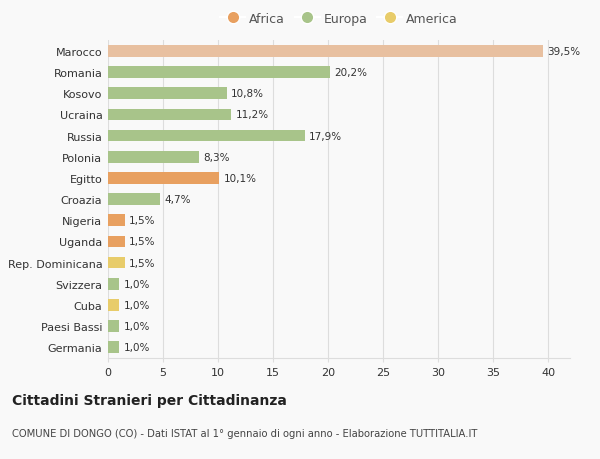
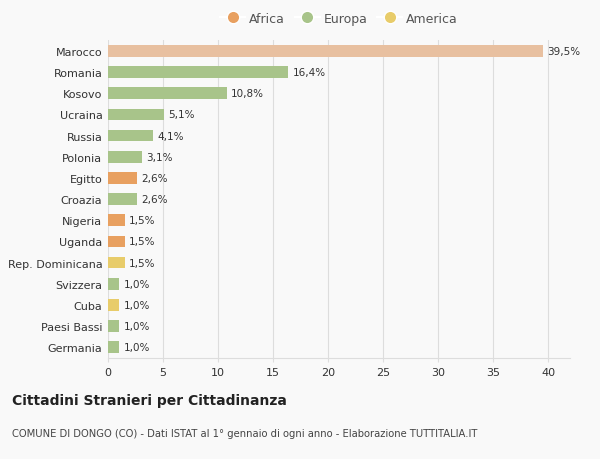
Romania: 20,2% -> 16,4%
Ucraina: 11,2% -> 5,1%
Russia: 17,9% -> 4,1%
Polonia: 8,3% -> 3,1%
Egitto: 10,1% -> 2,6%
Croazia: 4,7% -> 2,6%
